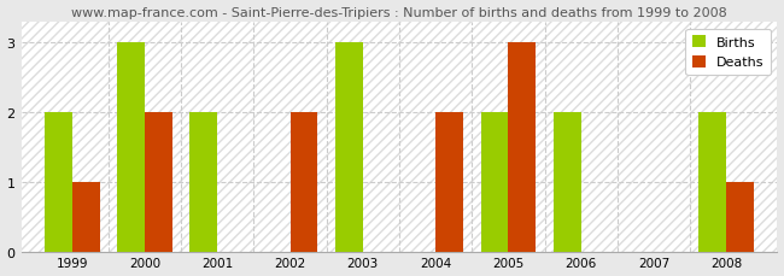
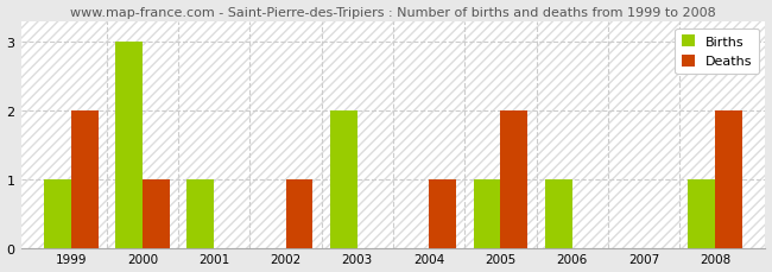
Births/1999: 2 -> 1
Deaths/1999: 1 -> 2
Deaths/2000: 2 -> 1
Births/2001: 2 -> 1
Deaths/2002: 2 -> 1
Births/2003: 3 -> 2
Deaths/2004: 2 -> 1
Births/2005: 2 -> 1
Deaths/2005: 3 -> 2
Births/2006: 2 -> 1
Births/2008: 2 -> 1
Deaths/2008: 1 -> 2
